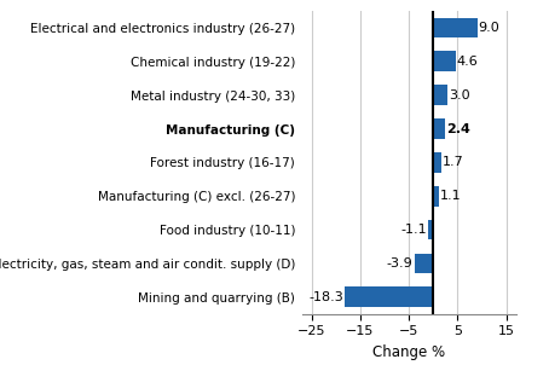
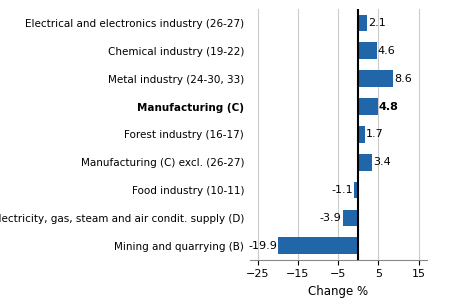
Electrical and electronics industry (26-27): 9.0 -> 2.1
Metal industry (24-30, 33): 3.0 -> 8.6
Manufacturing (C): 2.4 -> 4.8
Manufacturing (C) excl. (26-27): 1.1 -> 3.4
Mining and quarrying (B): -18.3 -> -19.9
